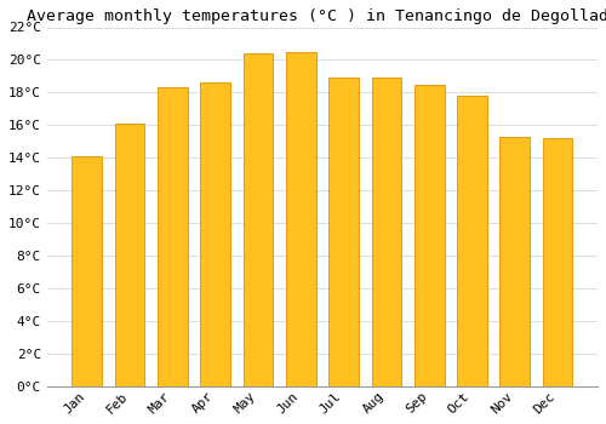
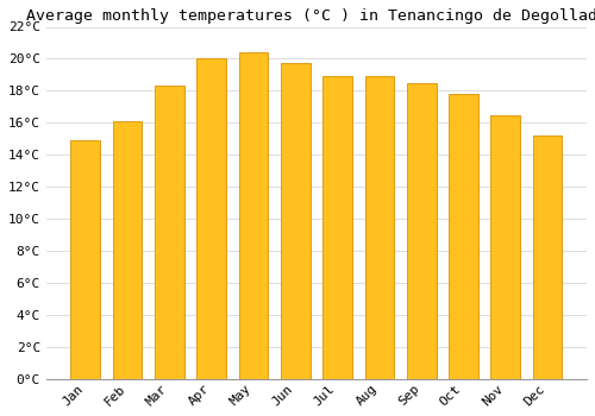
Jan: 14.1°C -> 14.9°C
Apr: 18.6°C -> 20.0°C
Jun: 20.5°C -> 19.7°C
Nov: 15.3°C -> 16.5°C
